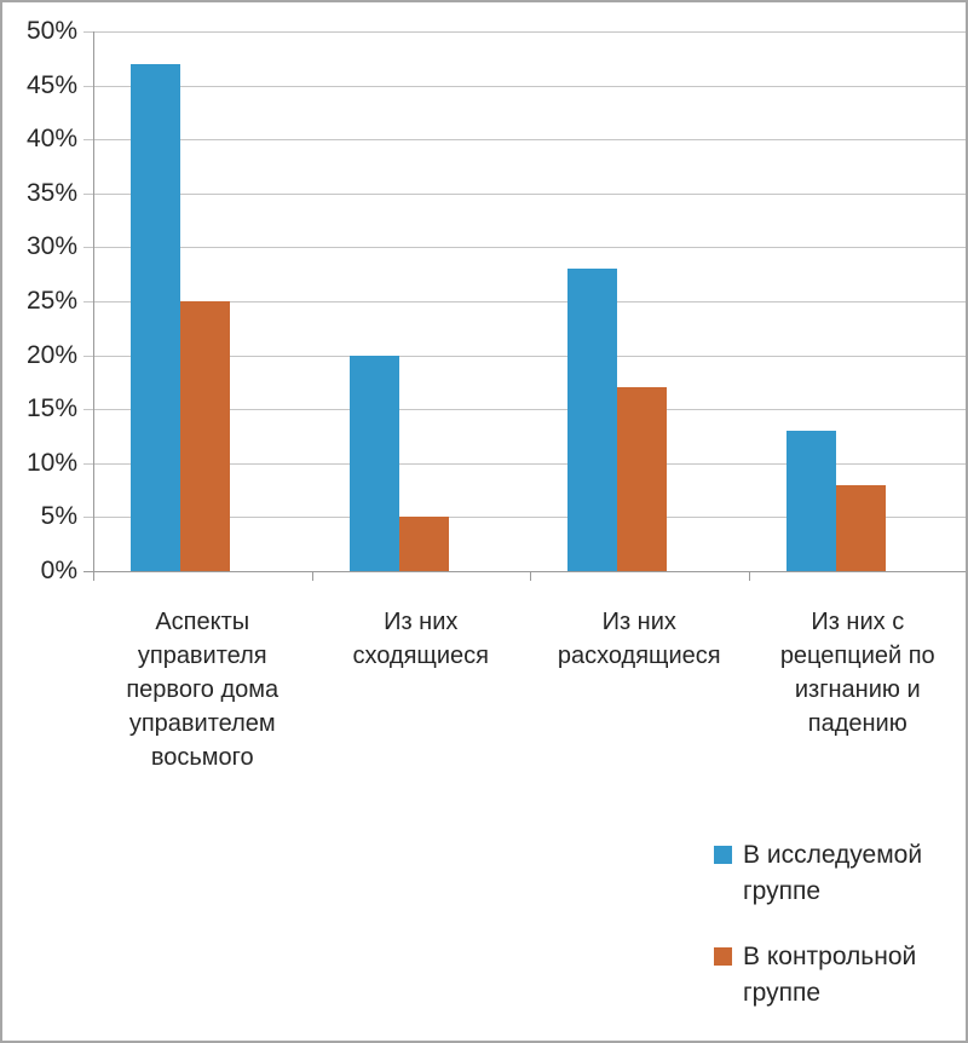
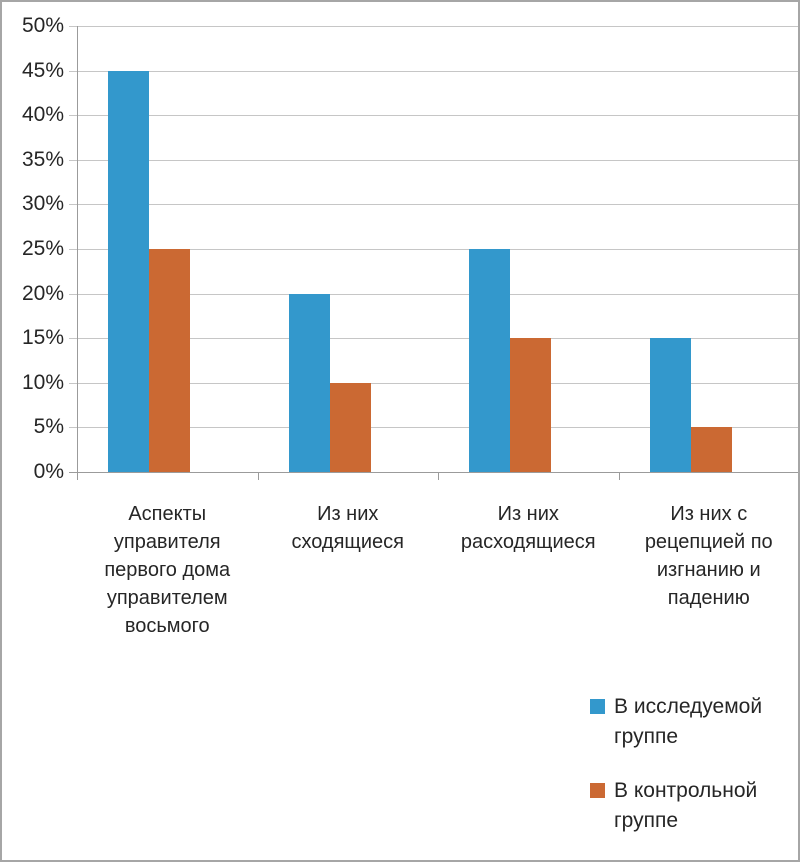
В исследуемой группе/Аспекты управителя первого дома управителем восьмого: 47% -> 45%
В контрольной группе/Из них сходящиеся: 5% -> 10%
В исследуемой группе/Из них расходящиеся: 28% -> 25%
В контрольной группе/Из них расходящиеся: 17% -> 15%
В исследуемой группе/Из них с рецепцией по изгнанию и падению: 13% -> 15%
В контрольной группе/Из них с рецепцией по изгнанию и падению: 8% -> 5%
